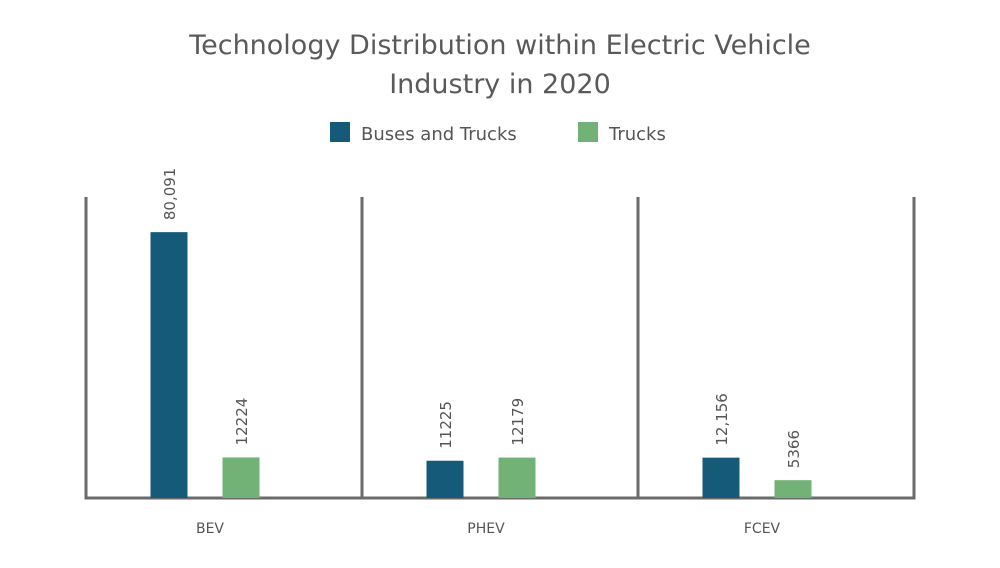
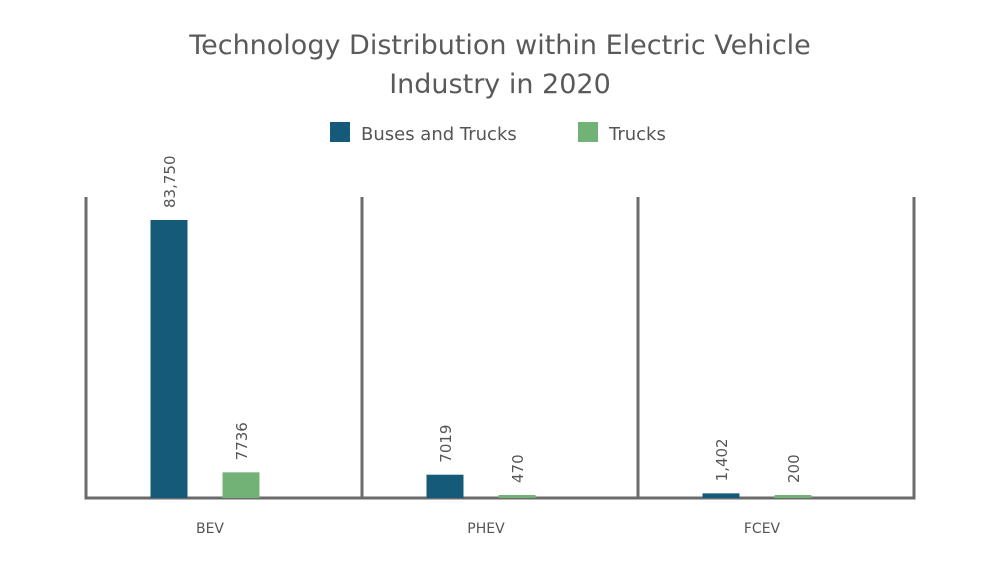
Buses and Trucks/BEV: 80,091 -> 83,750
Trucks/BEV: 12224 -> 7736
Buses and Trucks/PHEV: 11225 -> 7019
Trucks/PHEV: 12179 -> 470
Buses and Trucks/FCEV: 12,156 -> 1,402
Trucks/FCEV: 5366 -> 200
